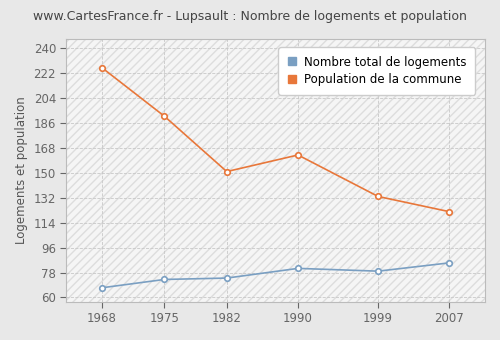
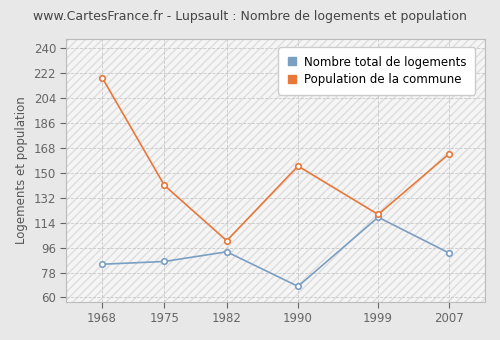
Nombre total de logements/1968: 67 -> 84
Population de la commune/1968: 226 -> 219
Nombre total de logements/1975: 73 -> 86
Population de la commune/1975: 191 -> 141
Nombre total de logements/1982: 74 -> 93
Population de la commune/1982: 151 -> 101
Nombre total de logements/1990: 81 -> 68
Population de la commune/1990: 163 -> 155
Nombre total de logements/1999: 79 -> 118
Population de la commune/1999: 133 -> 120
Nombre total de logements/2007: 85 -> 92
Population de la commune/2007: 122 -> 164
